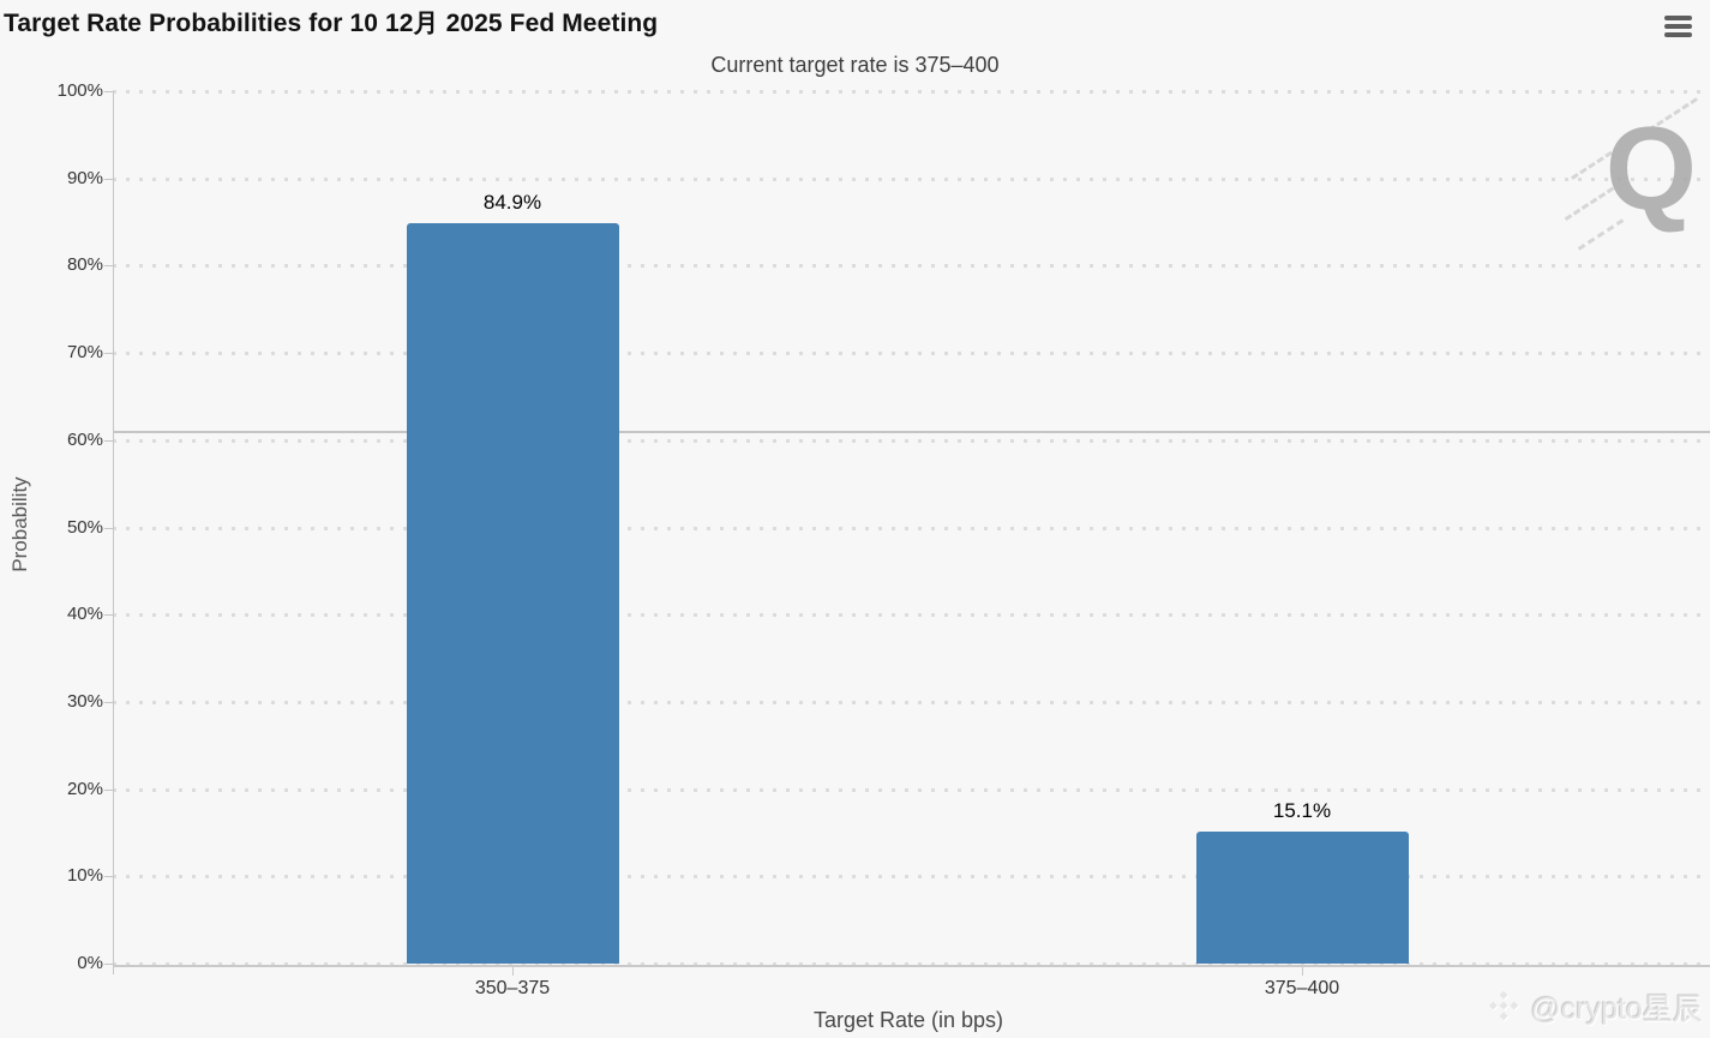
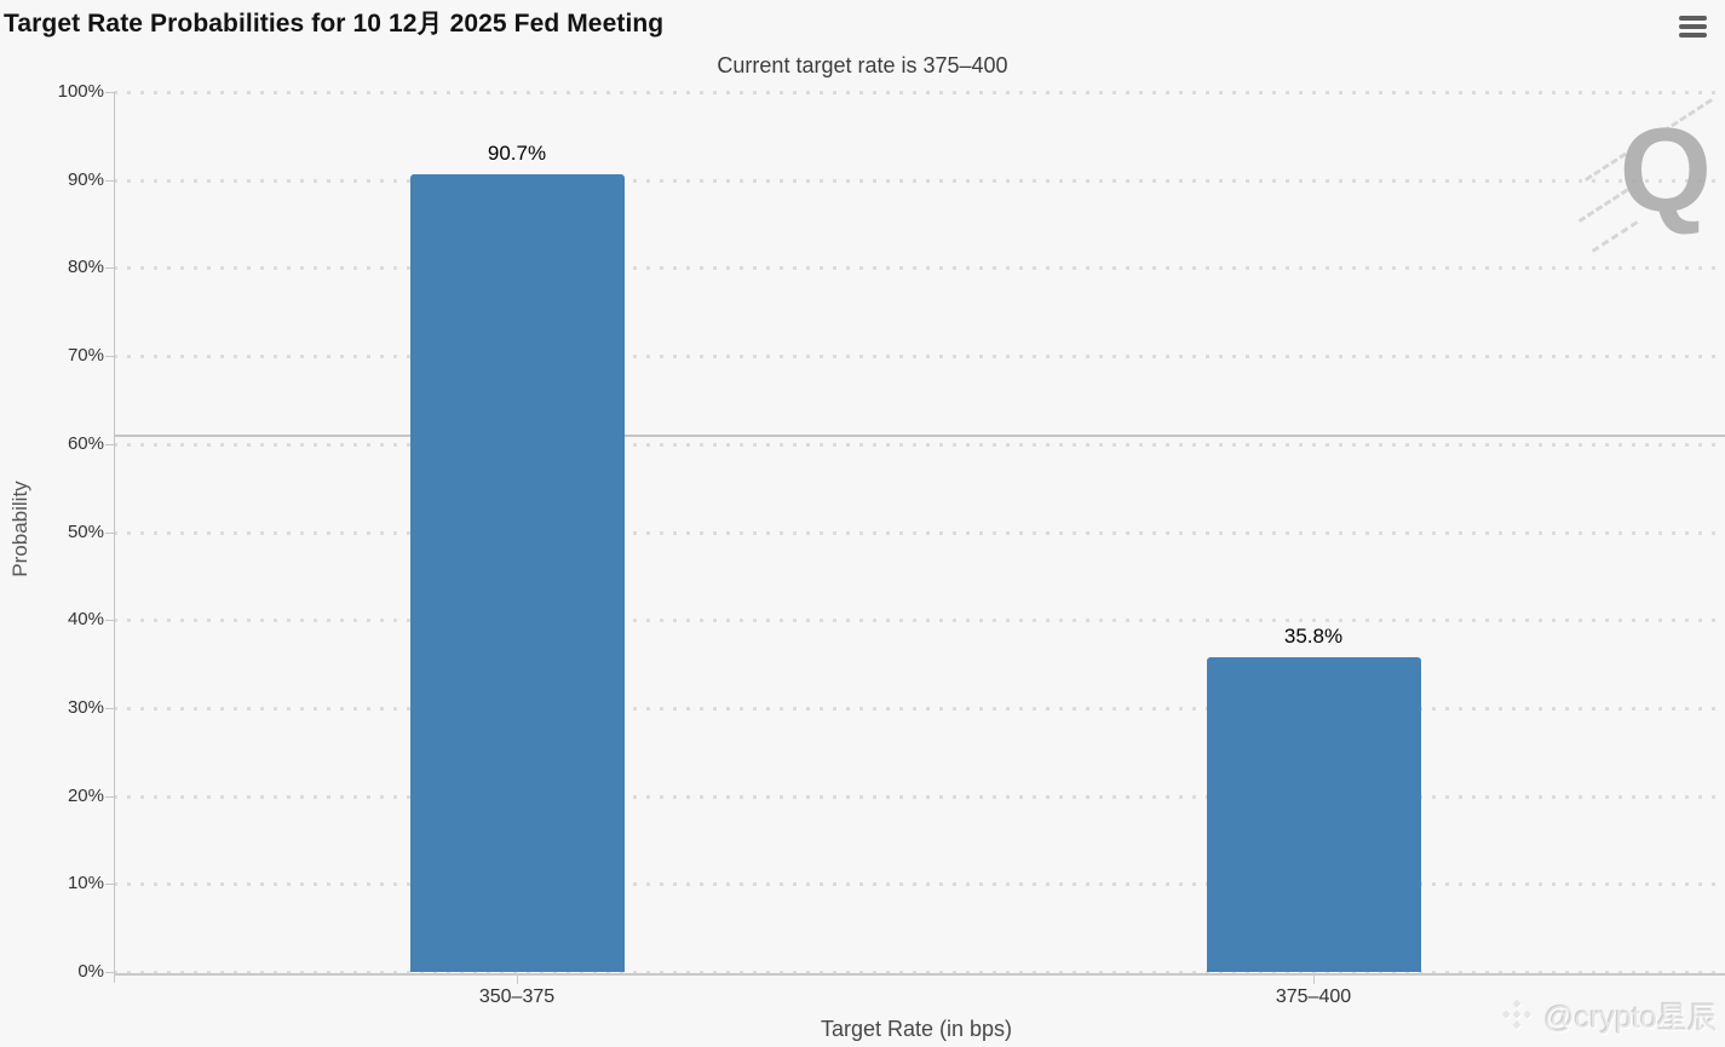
350–375: 84.9% -> 90.7%
375–400: 15.1% -> 35.8%
